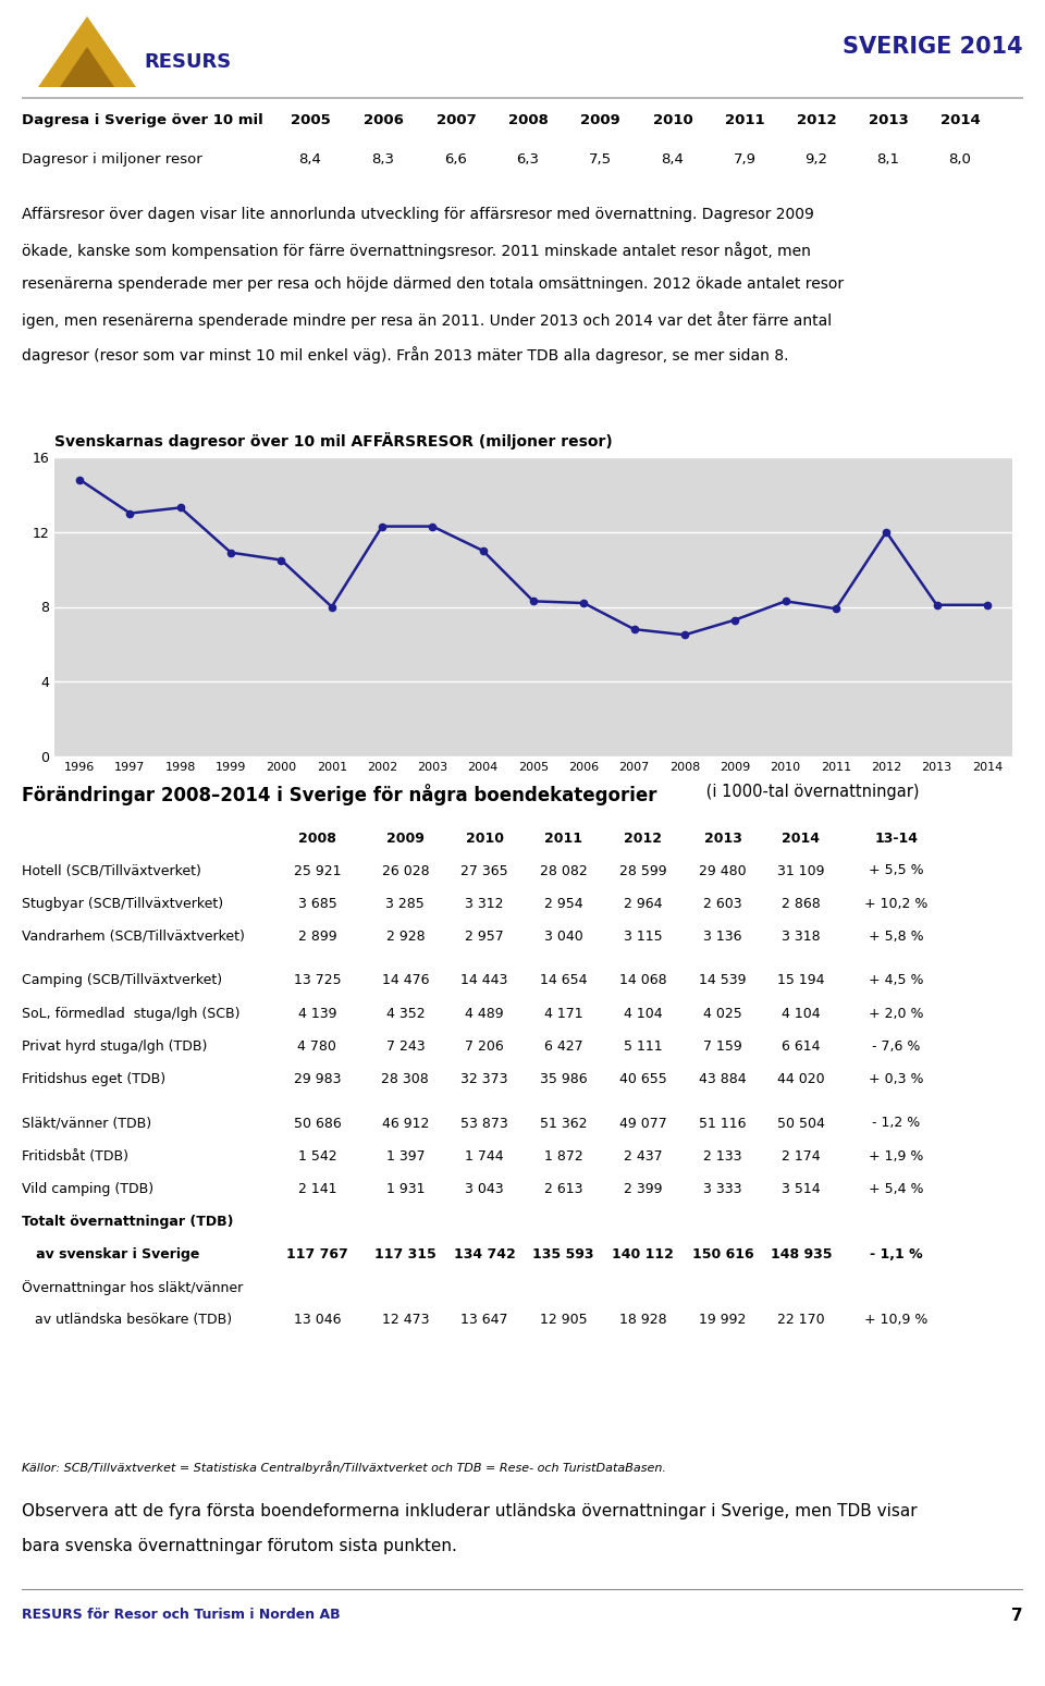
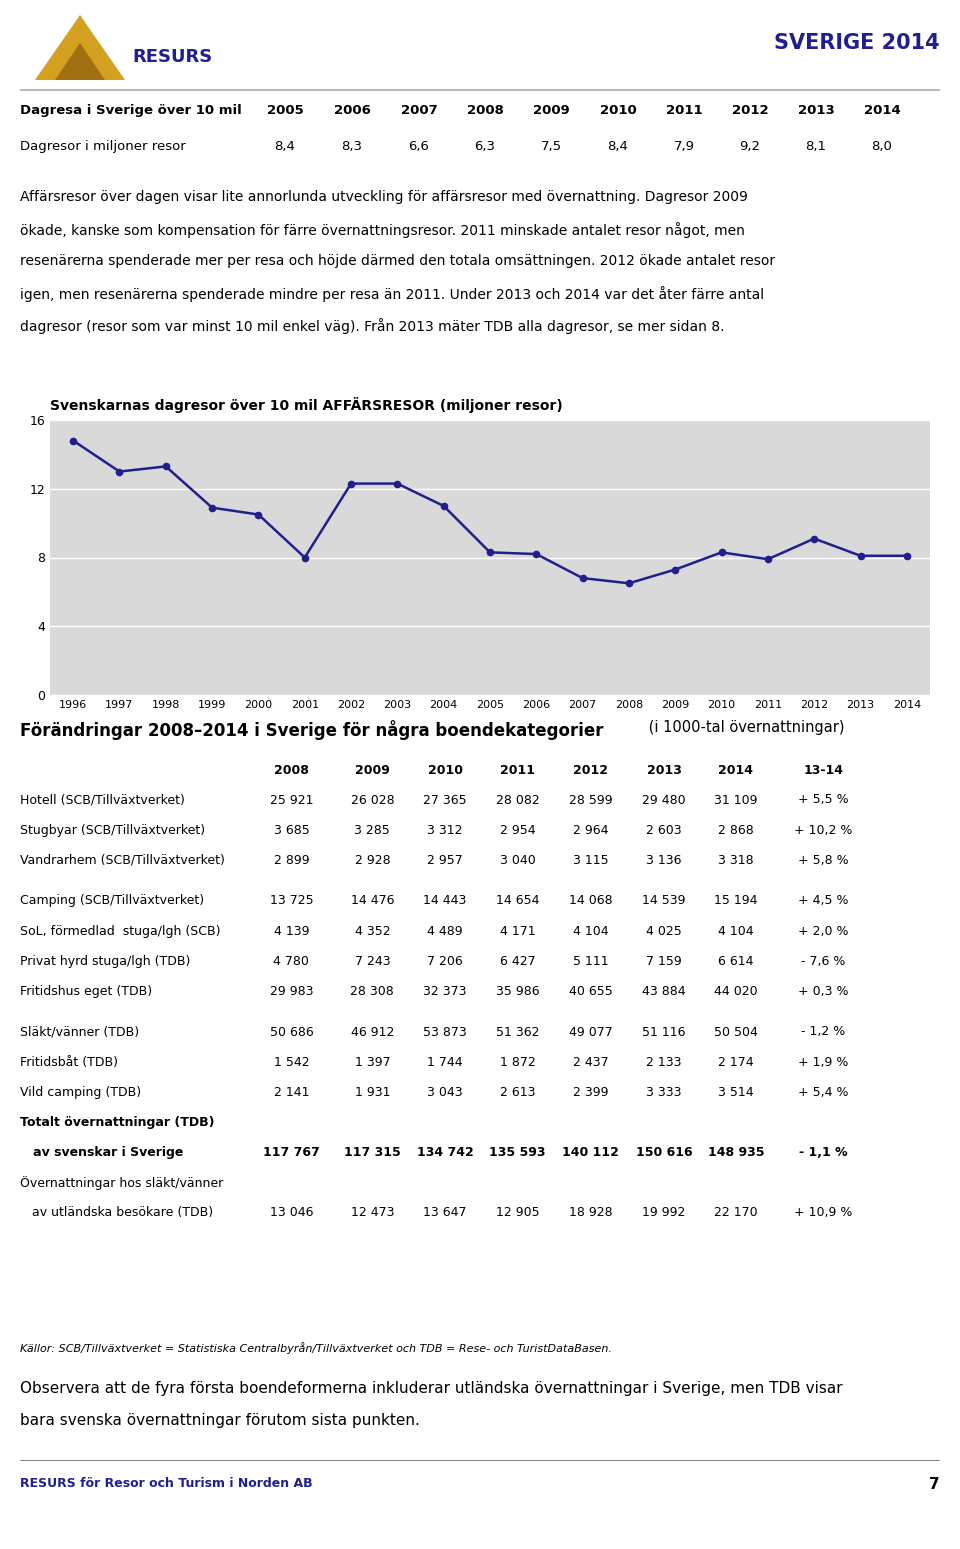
2012: 12.0 -> 9.1
